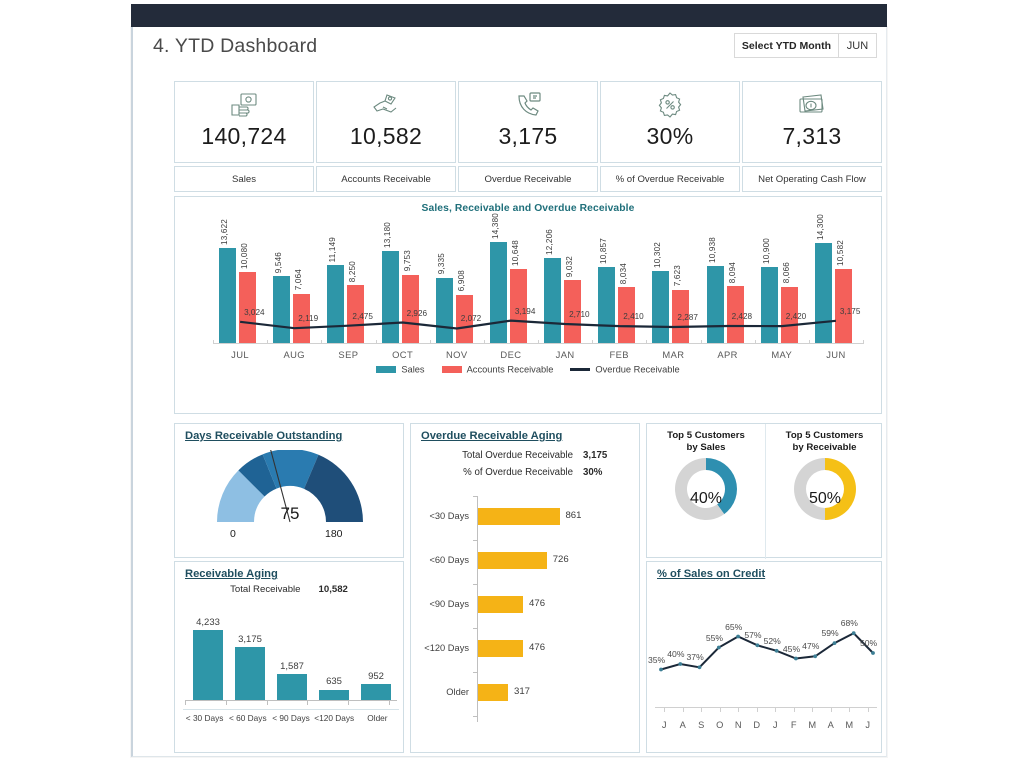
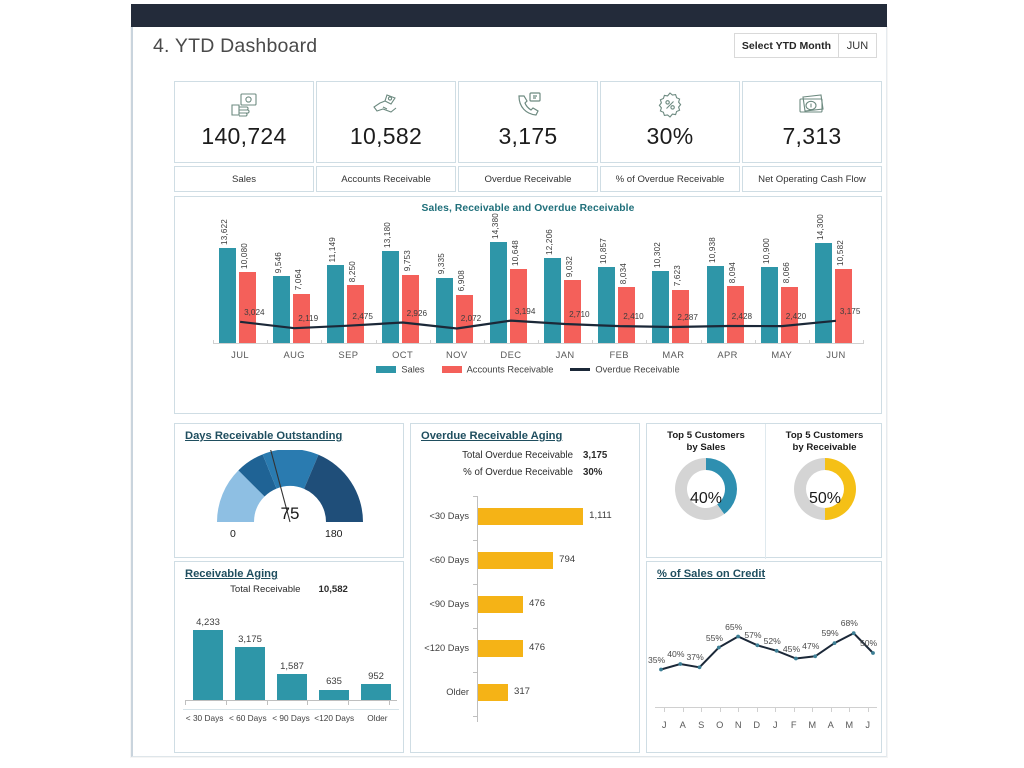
Overdue Receivable Aging/<30 Days: 861 -> 1,111
Overdue Receivable Aging/<60 Days: 726 -> 794
